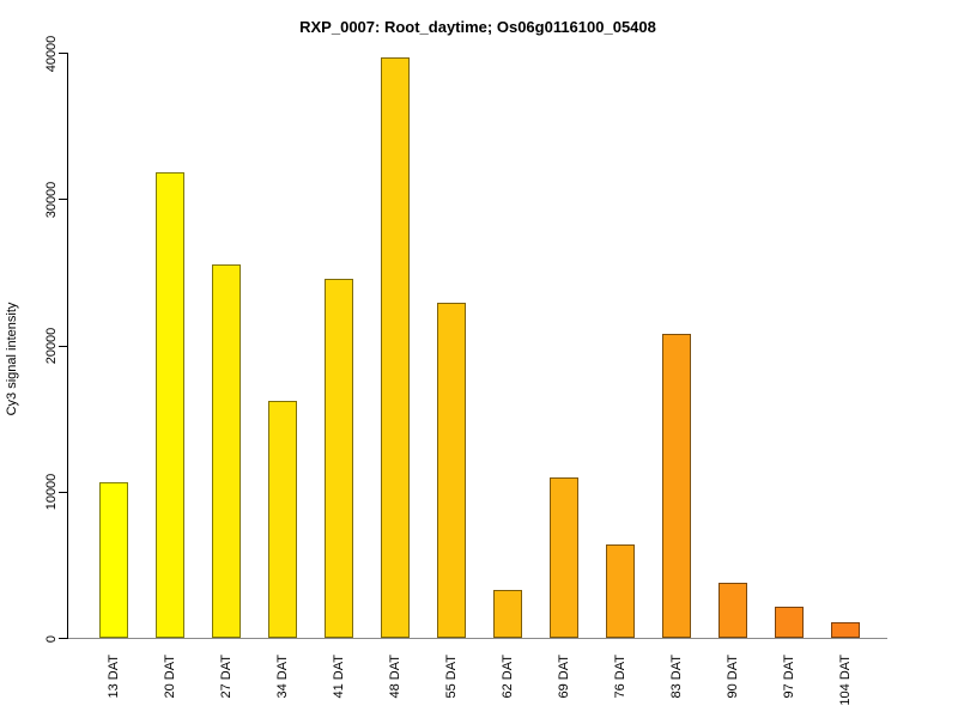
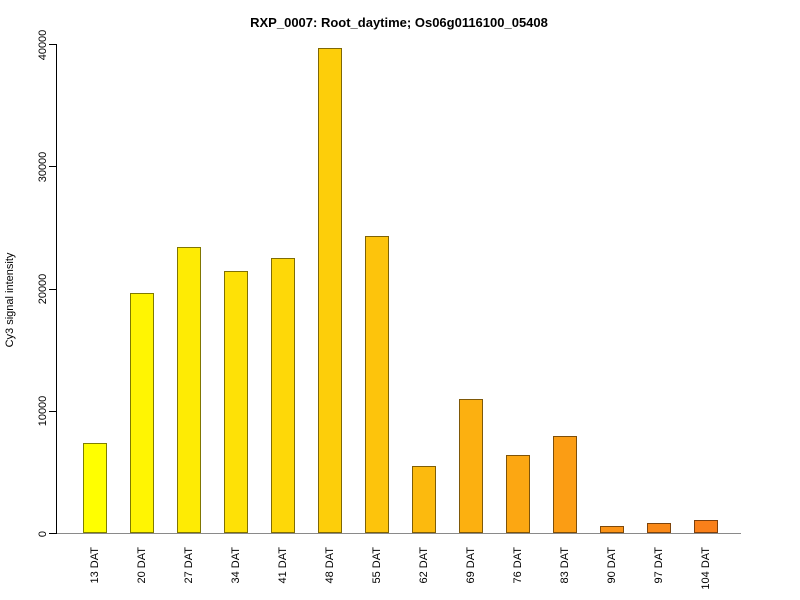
13 DAT: 10600 -> 7400
20 DAT: 31800 -> 19600
27 DAT: 25500 -> 23400
34 DAT: 16200 -> 21400
41 DAT: 24500 -> 22500
55 DAT: 22900 -> 24300
62 DAT: 3300 -> 5500
83 DAT: 20800 -> 7900
90 DAT: 3800 -> 600
97 DAT: 2100 -> 800
